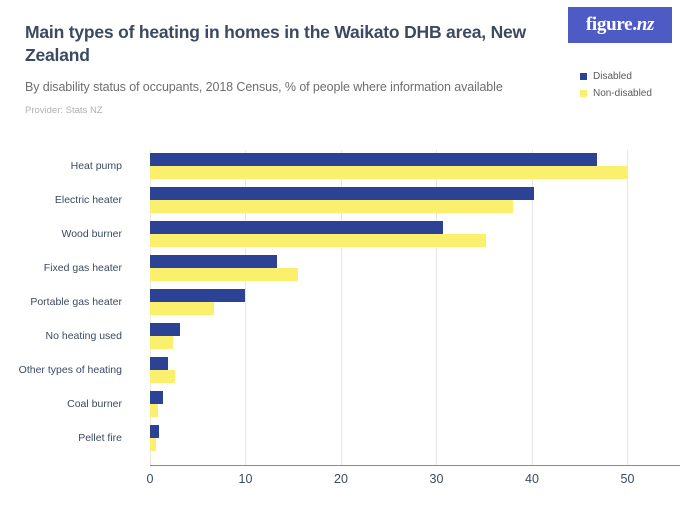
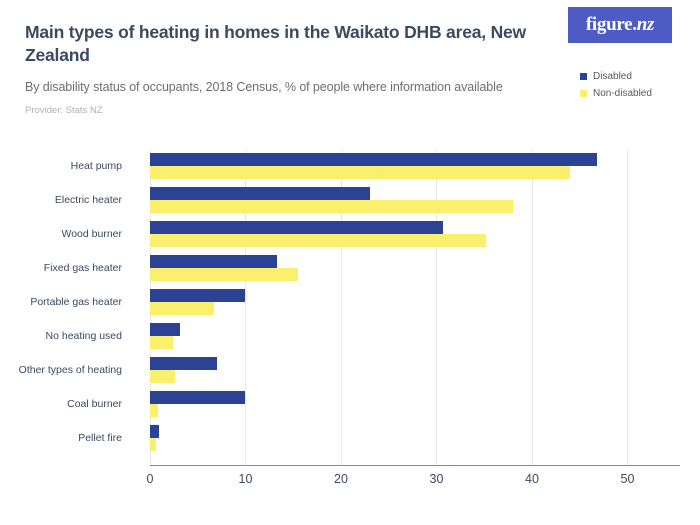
Non-disabled/Heat pump: 50 -> 44
Disabled/Electric heater: 40 -> 23
Disabled/Other types of heating: 2 -> 7
Disabled/Coal burner: 1 -> 10
